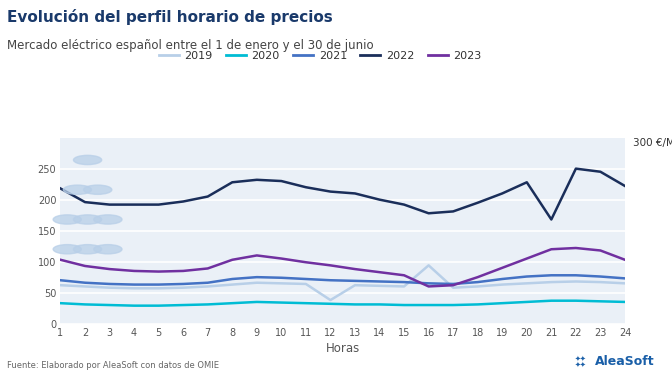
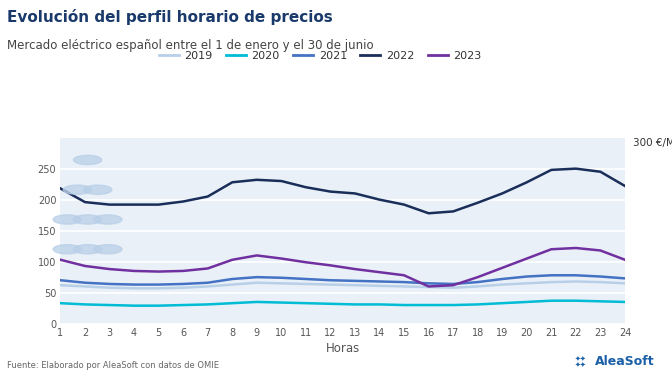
2019/12: 38 -> 63
2019/16: 94 -> 59
2022/21: 168 -> 248
